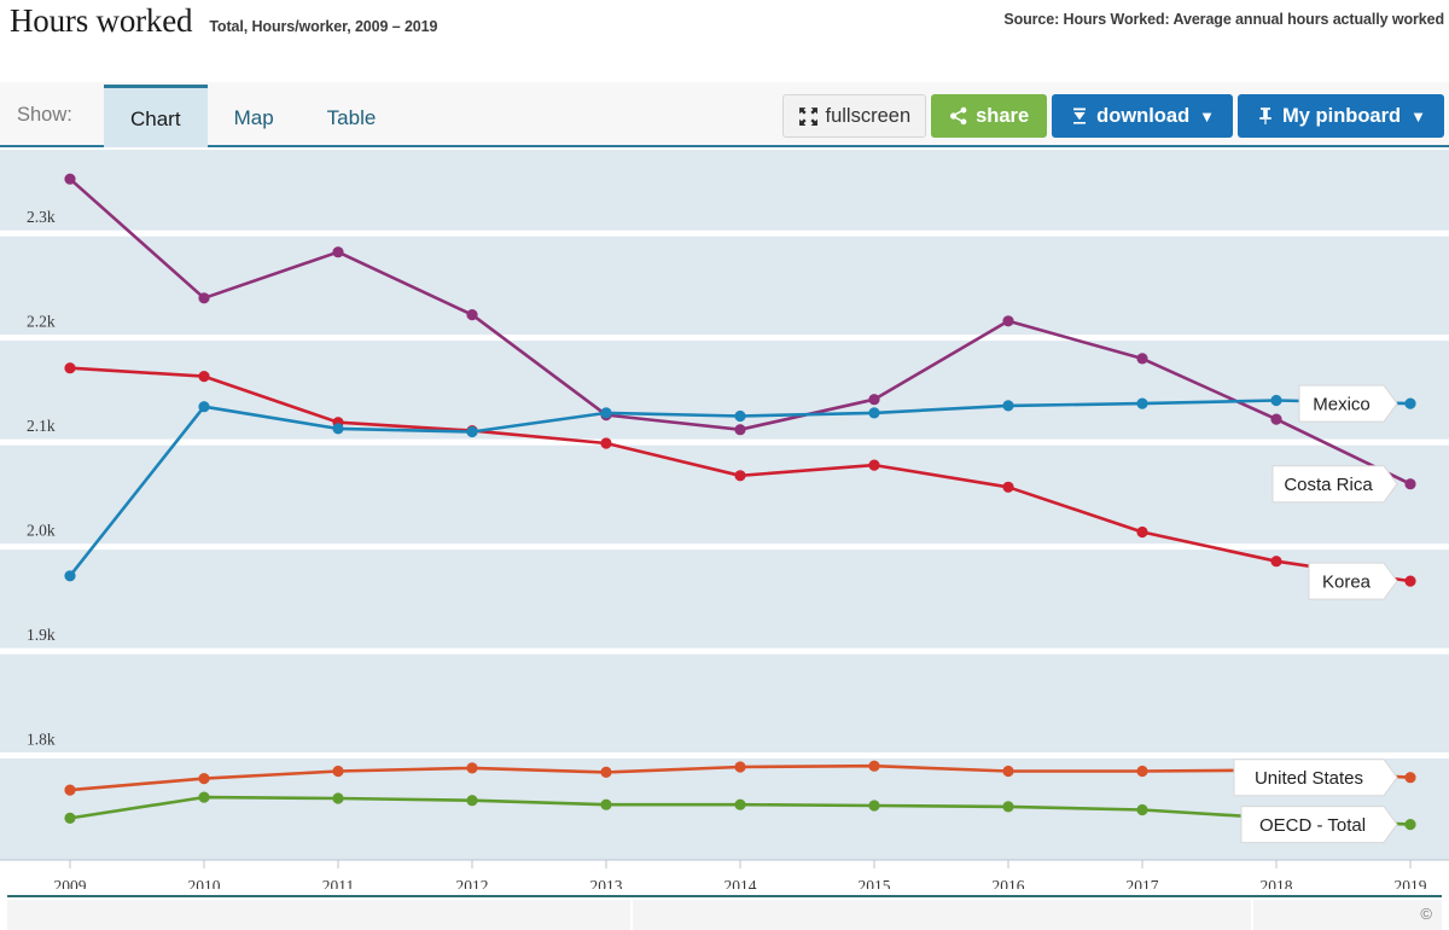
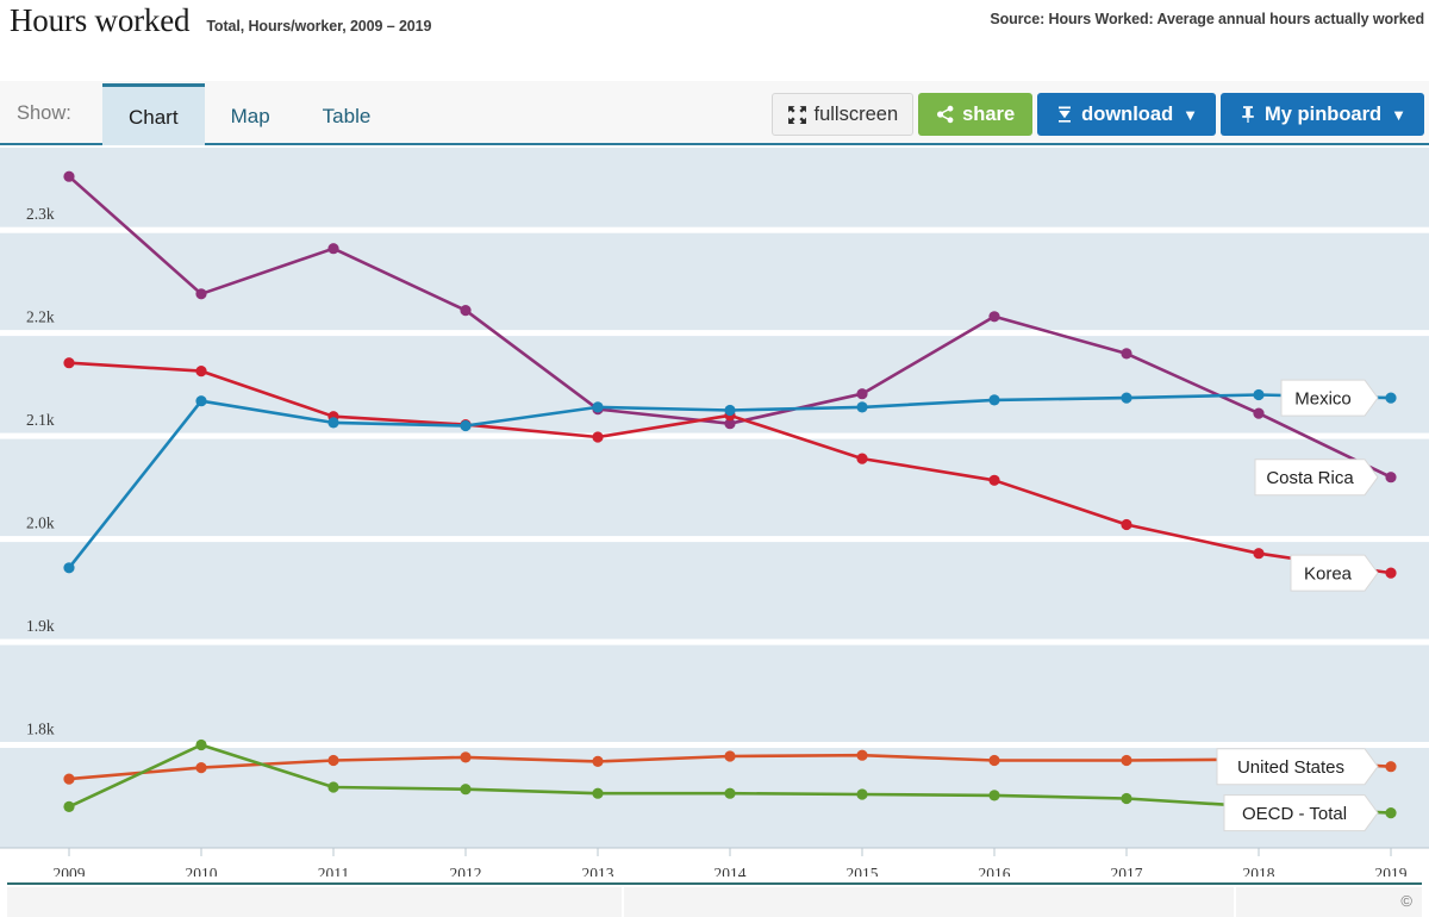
OECD - Total/2010: 1.76k -> 1.80k
Korea/2014: 2.07k -> 2.12k
